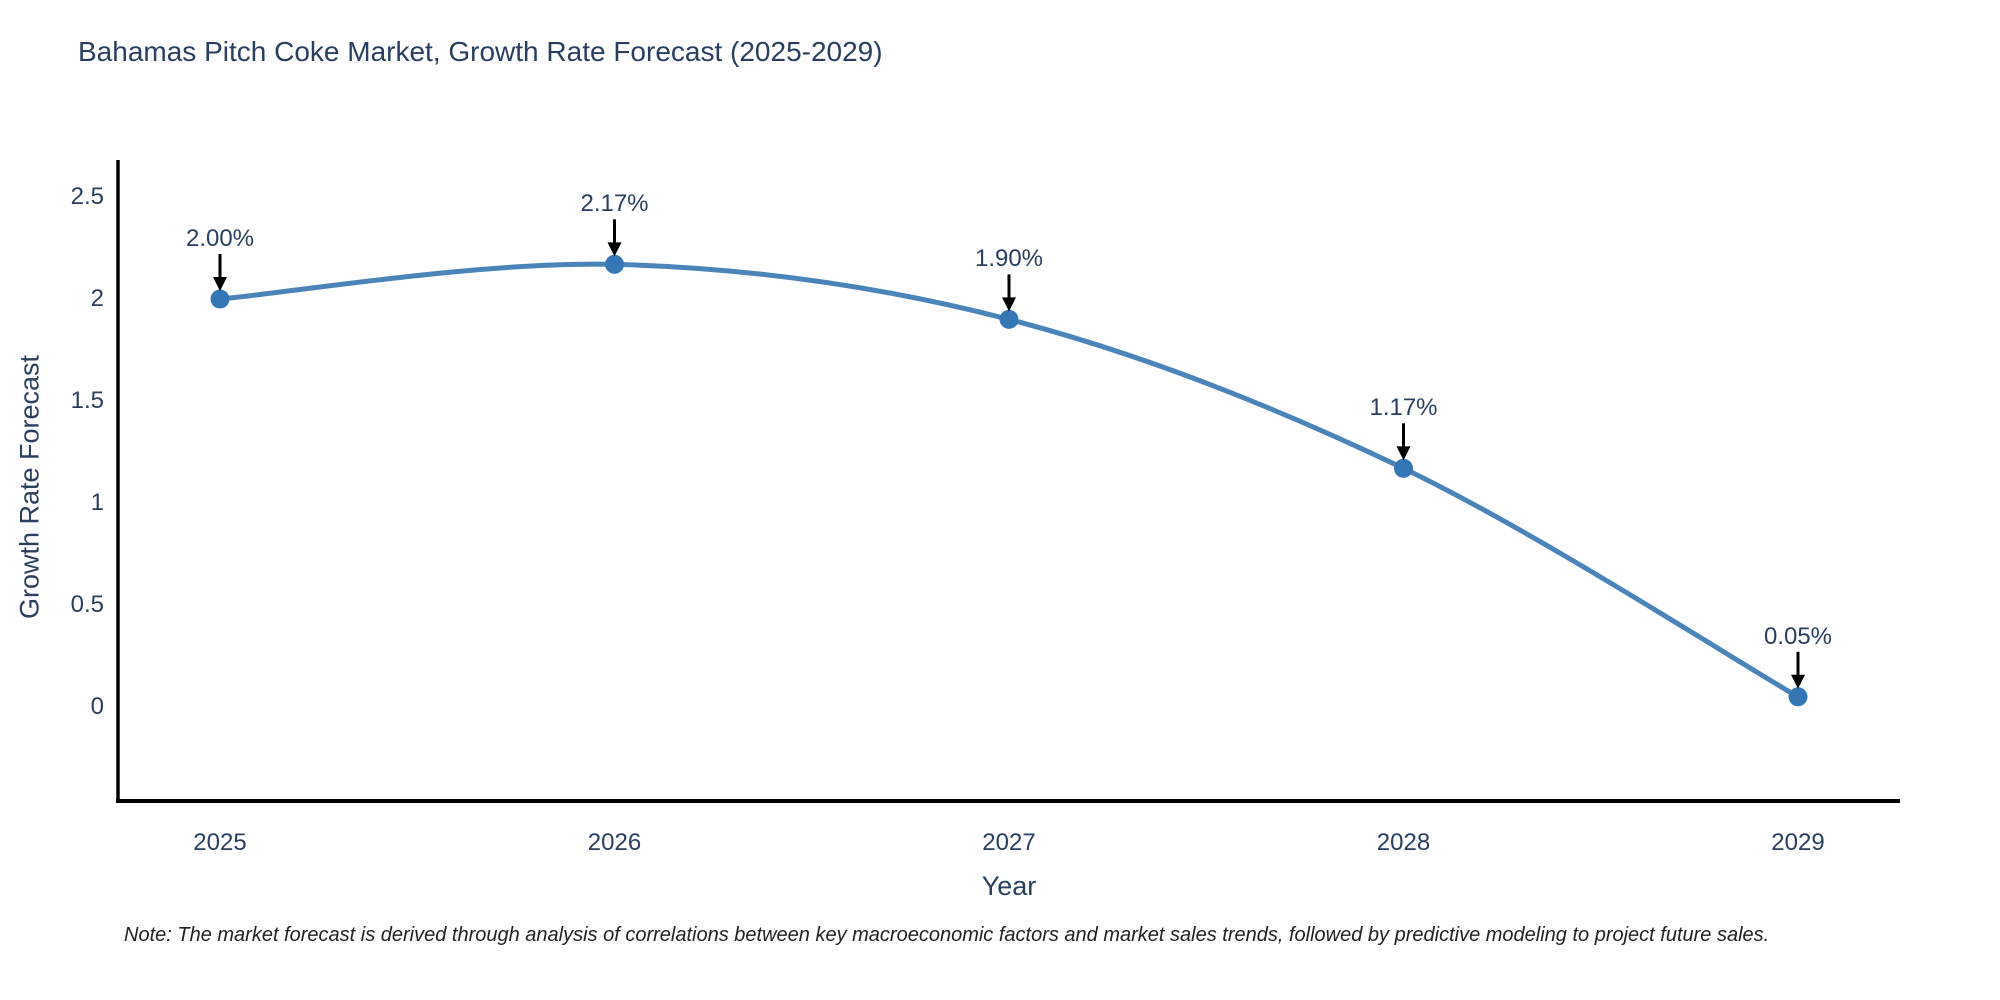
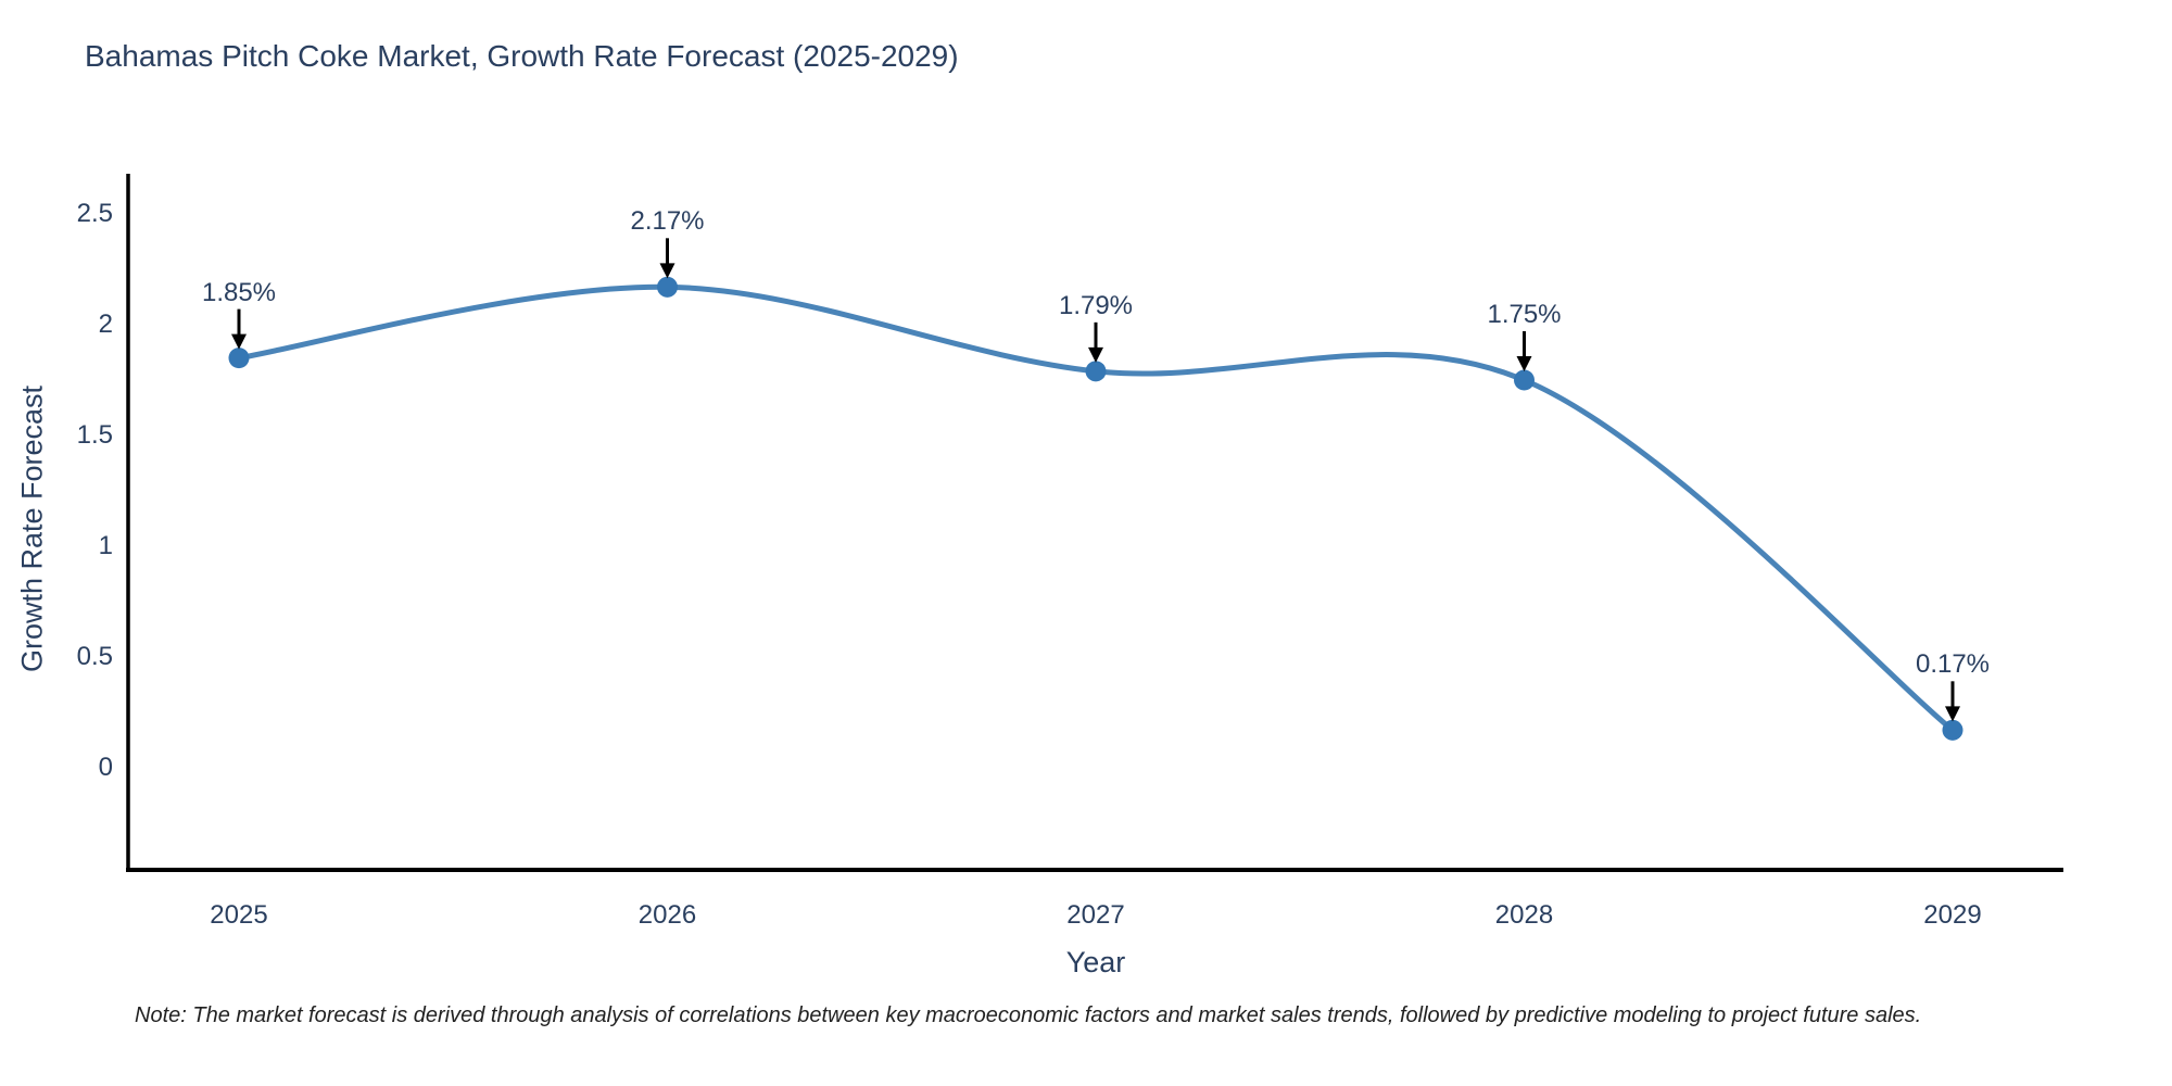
2025: 2.00% -> 1.85%
2027: 1.90% -> 1.79%
2028: 1.17% -> 1.75%
2029: 0.05% -> 0.17%
